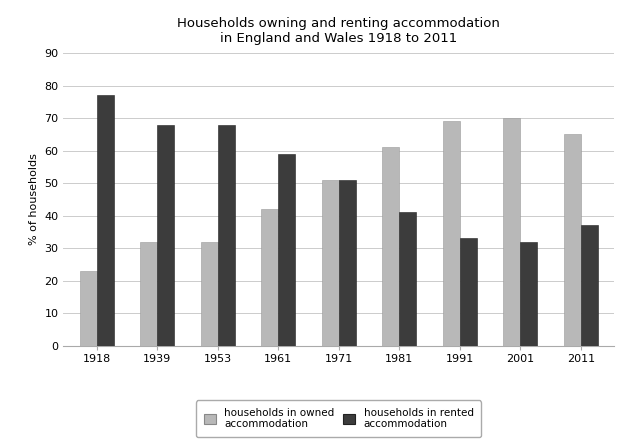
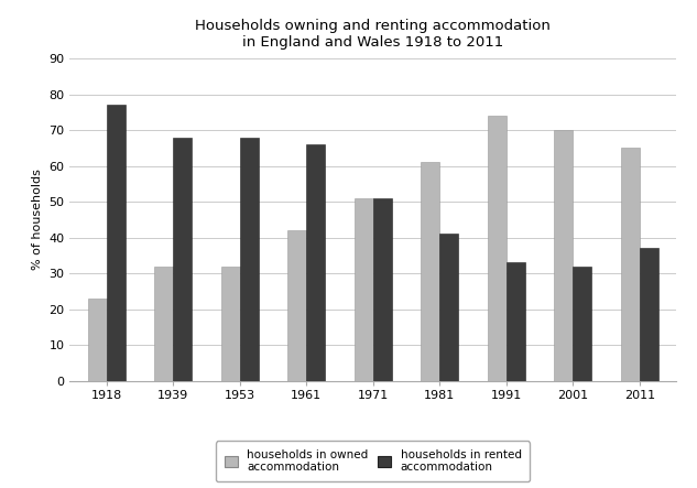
households in rented accommodation/1961: 59 -> 66
households in owned accommodation/1991: 69 -> 74
